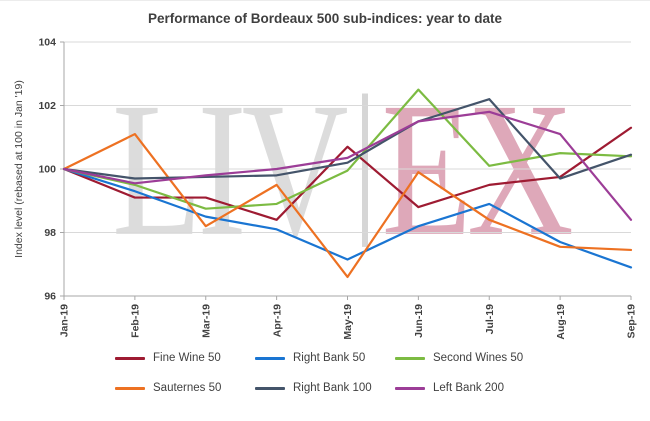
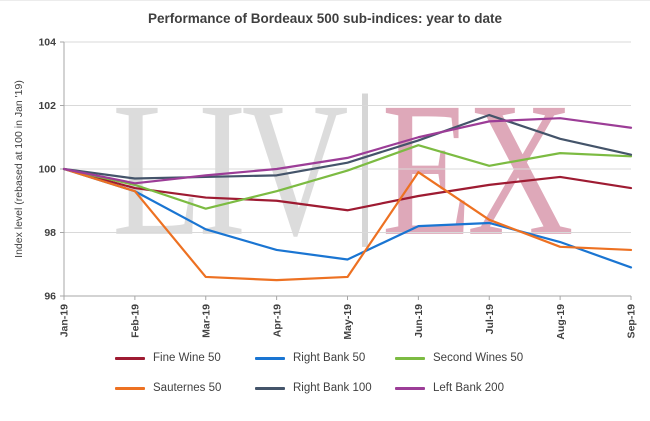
Fine Wine 50/Feb-19: 99.1 -> 99.4
Sauternes 50/Feb-19: 101.1 -> 99.3
Right Bank 50/Mar-19: 98.5 -> 98.1
Sauternes 50/Mar-19: 98.2 -> 96.6
Fine Wine 50/Apr-19: 98.4 -> 99.0
Right Bank 50/Apr-19: 98.1 -> 97.5
Second Wines 50/Apr-19: 98.9 -> 99.3
Sauternes 50/Apr-19: 99.5 -> 96.5
Fine Wine 50/May-19: 100.7 -> 98.7
Fine Wine 50/Jun-19: 98.8 -> 99.2
Second Wines 50/Jun-19: 102.5 -> 100.8
Right Bank 100/Jun-19: 101.5 -> 100.9
Left Bank 200/Jun-19: 101.5 -> 101.0
Right Bank 50/Jul-19: 98.9 -> 98.3
Right Bank 100/Jul-19: 102.2 -> 101.7
Left Bank 200/Jul-19: 101.8 -> 101.5
Right Bank 100/Aug-19: 99.7 -> 101.0
Left Bank 200/Aug-19: 101.1 -> 101.6
Fine Wine 50/Sep-19: 101.3 -> 99.4
Left Bank 200/Sep-19: 98.4 -> 101.3
